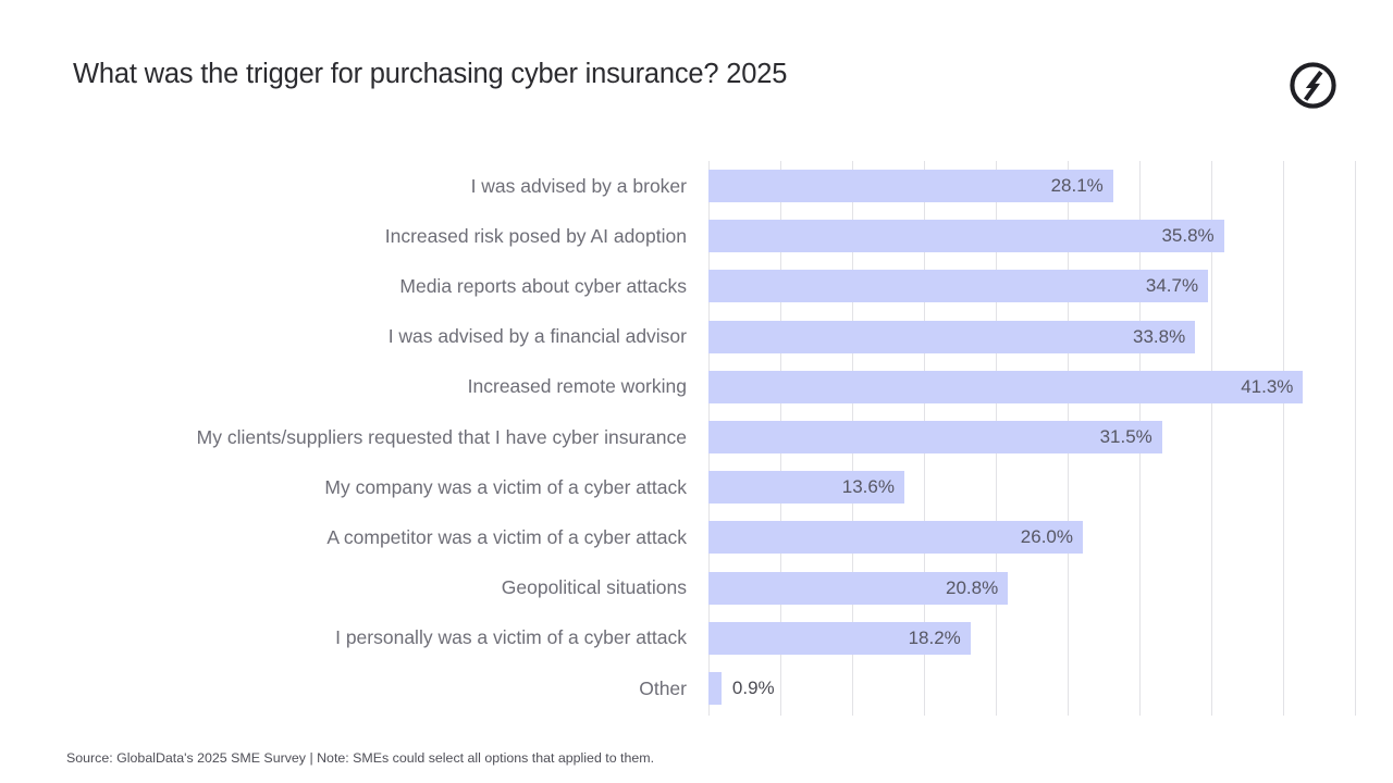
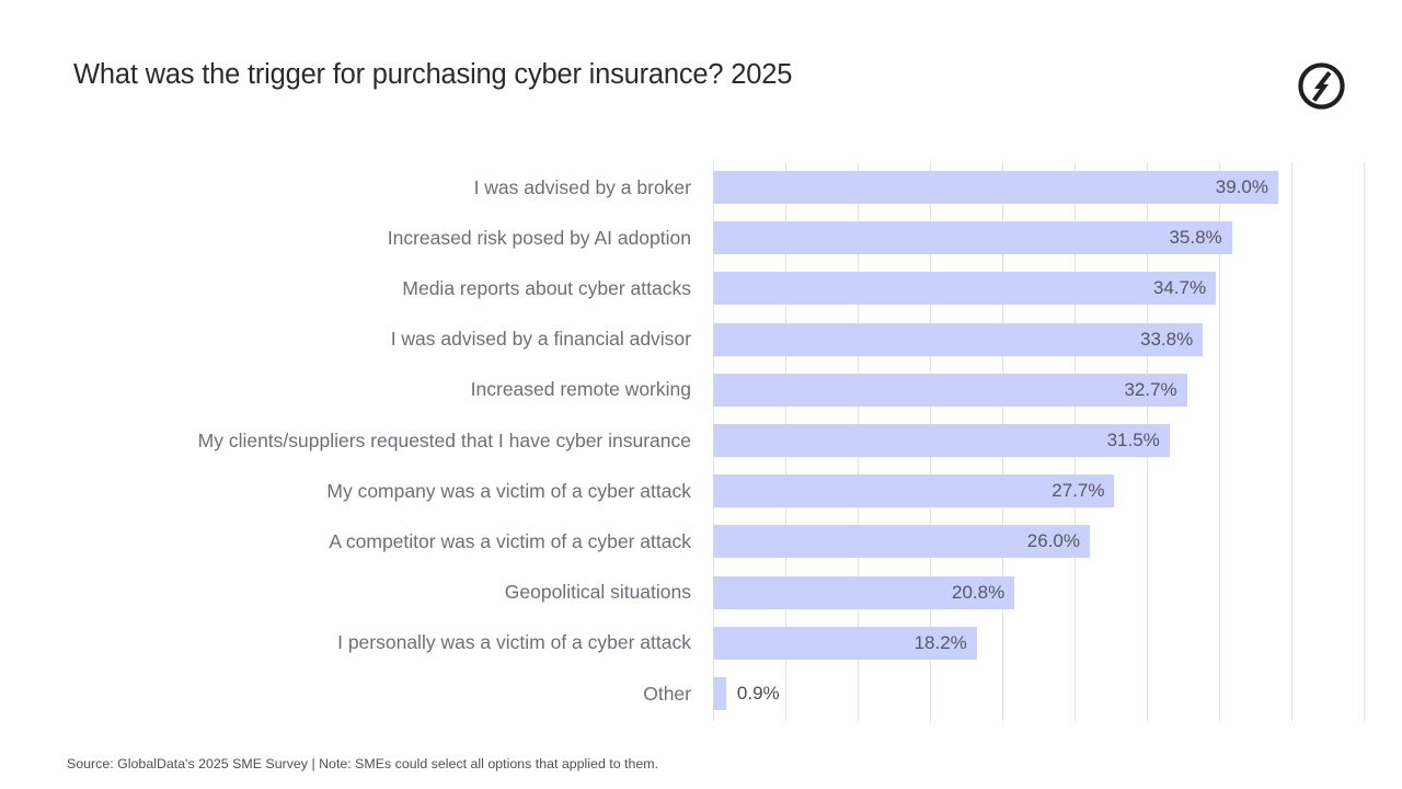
I was advised by a broker: 28.1% -> 39.0%
Increased remote working: 41.3% -> 32.7%
My company was a victim of a cyber attack: 13.6% -> 27.7%
